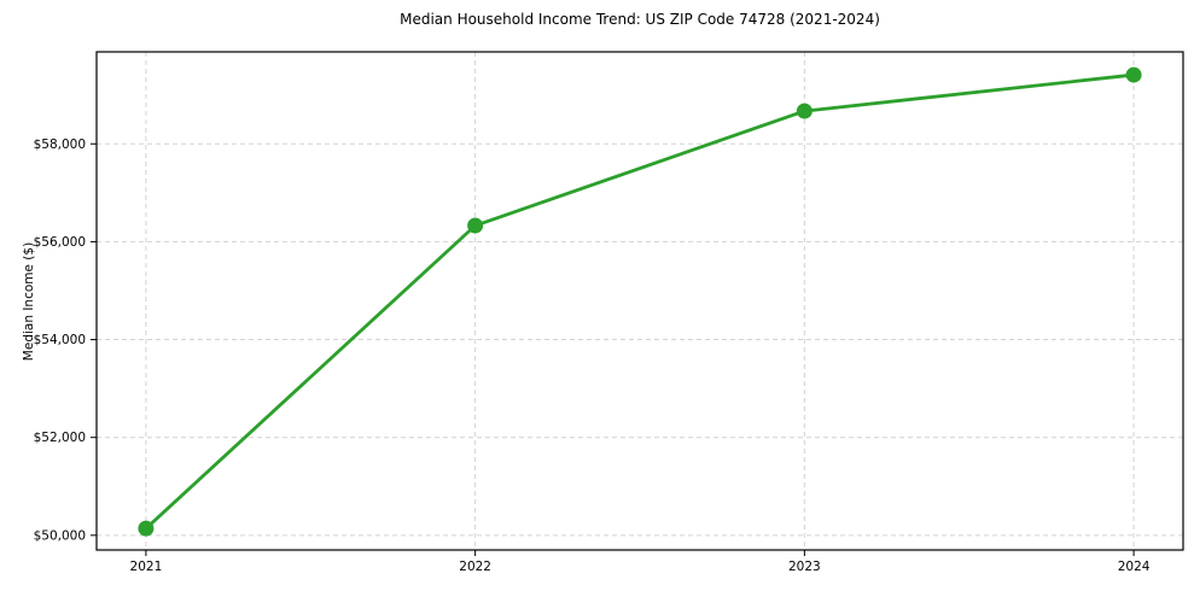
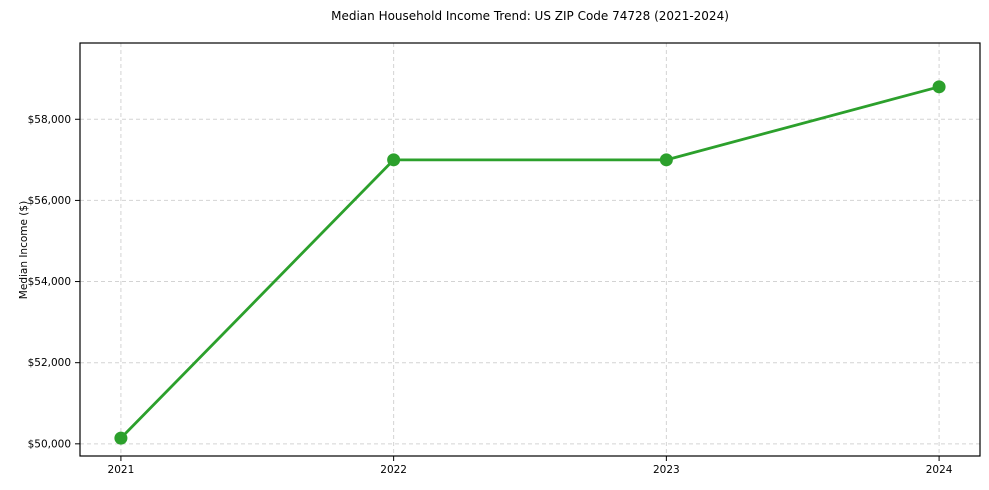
2022: $56300 -> $57000
2023: $58700 -> $57000
2024: $59400 -> $58800
